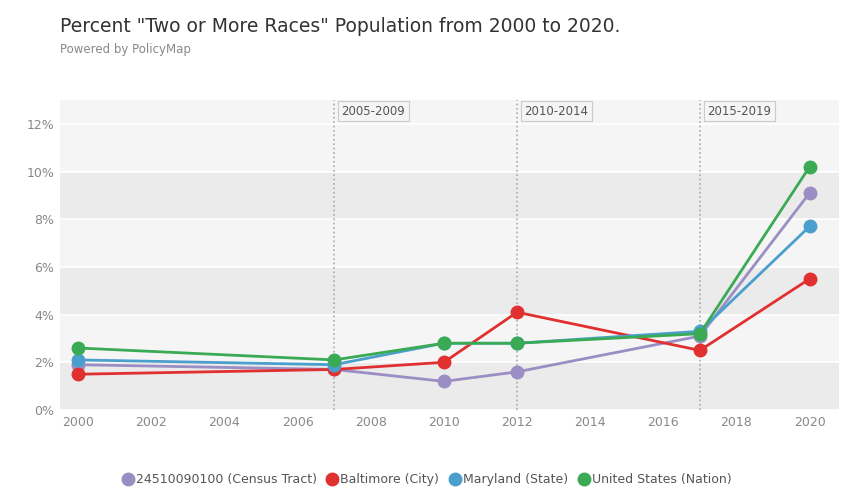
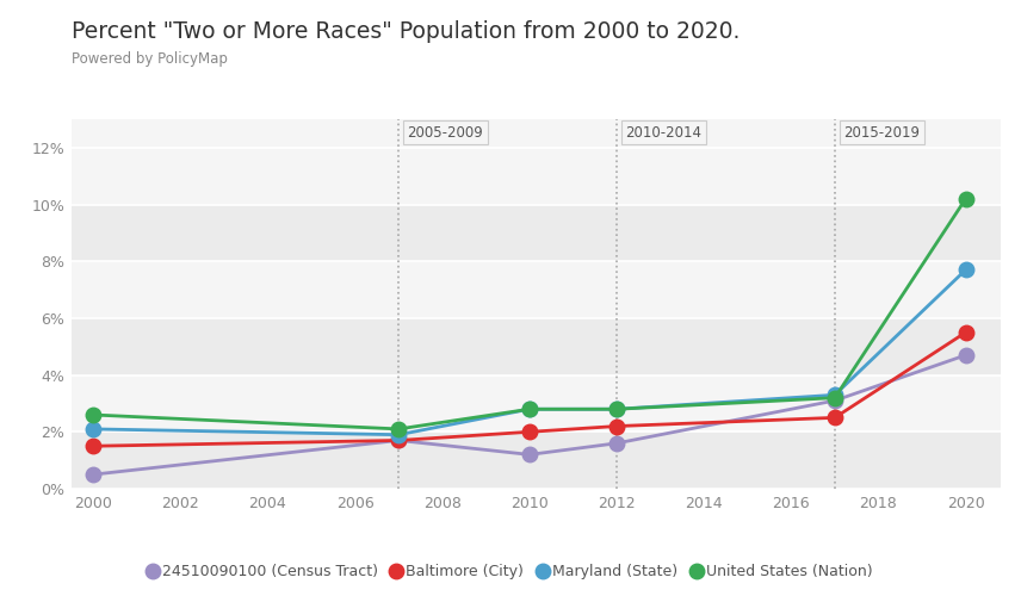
24510090100 (Census Tract)/2000: 1.9% -> 0.5%
Baltimore (City)/2012: 4.1% -> 2.2%
24510090100 (Census Tract)/2020: 9.1% -> 4.7%
